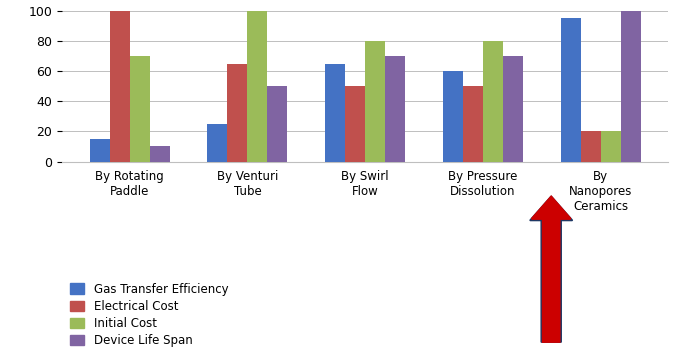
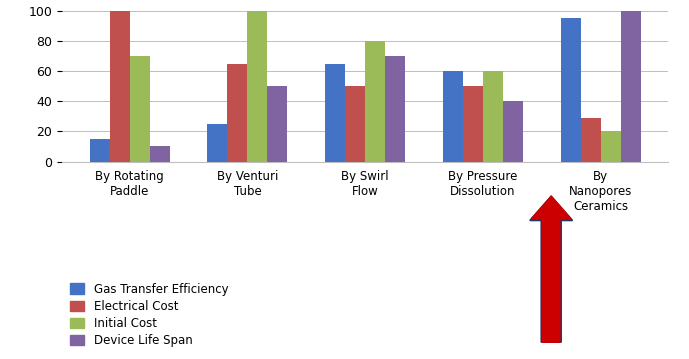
Initial Cost/By Pressure Dissolution: 80 -> 60
Device Life Span/By Pressure Dissolution: 70 -> 40
Electrical Cost/By Nanopores Ceramics: 20 -> 29
